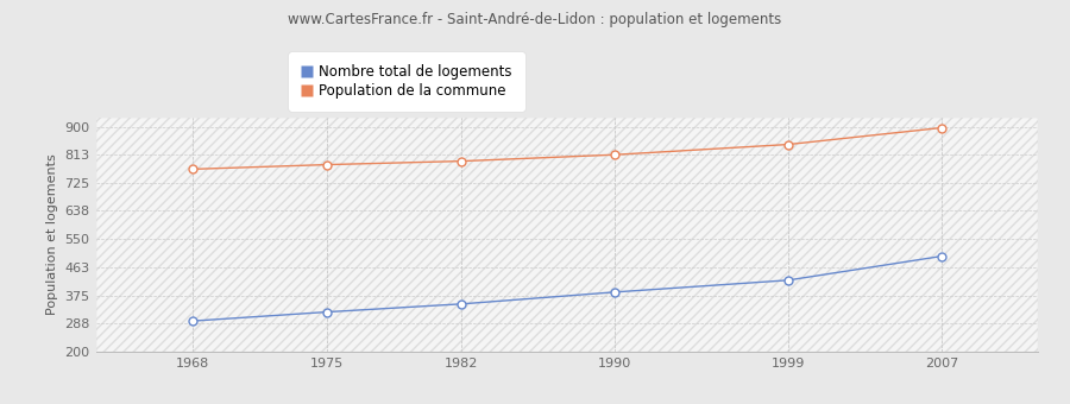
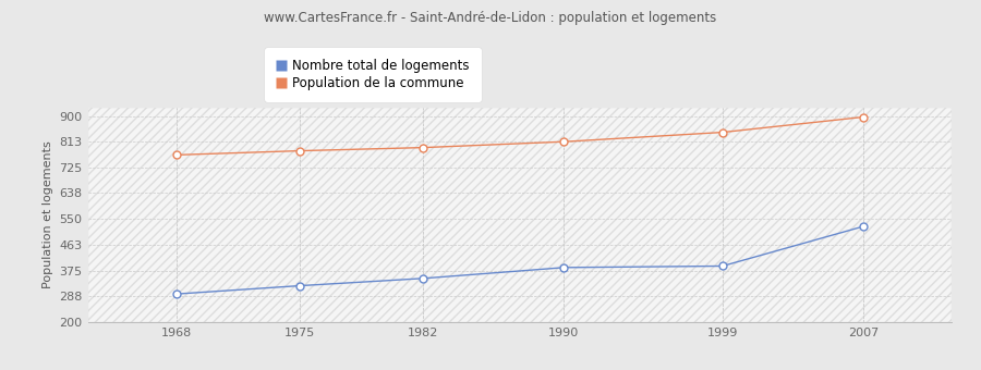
Nombre total de logements/1999: 422 -> 390
Nombre total de logements/2007: 497 -> 525
